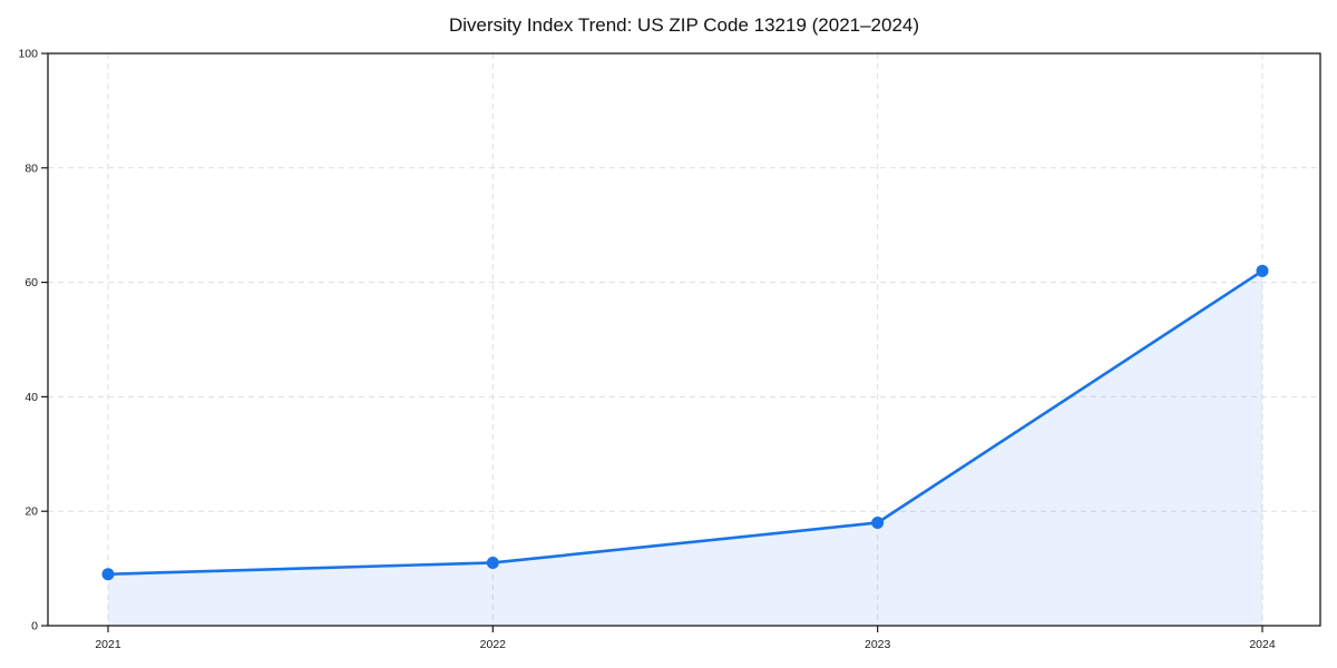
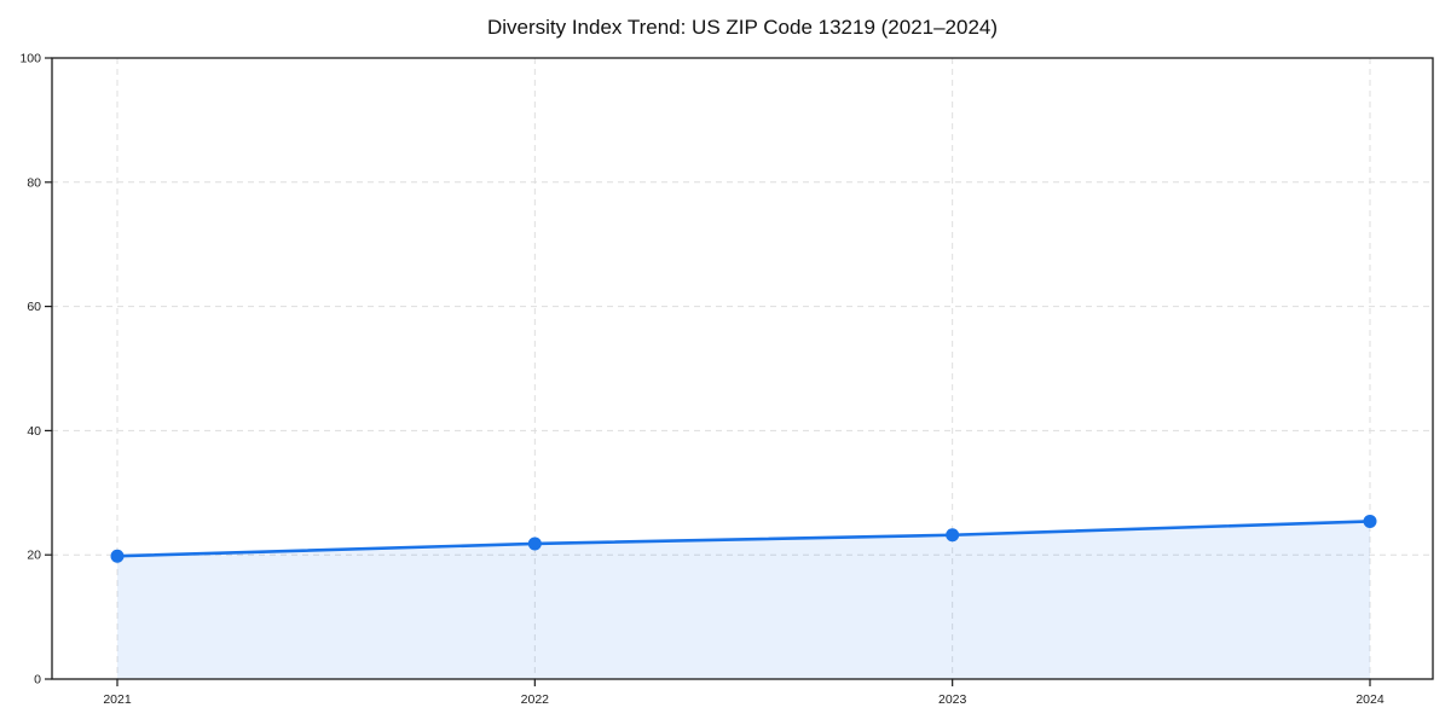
2021: 9 -> 20
2022: 11 -> 22
2023: 18 -> 23
2024: 62 -> 25
